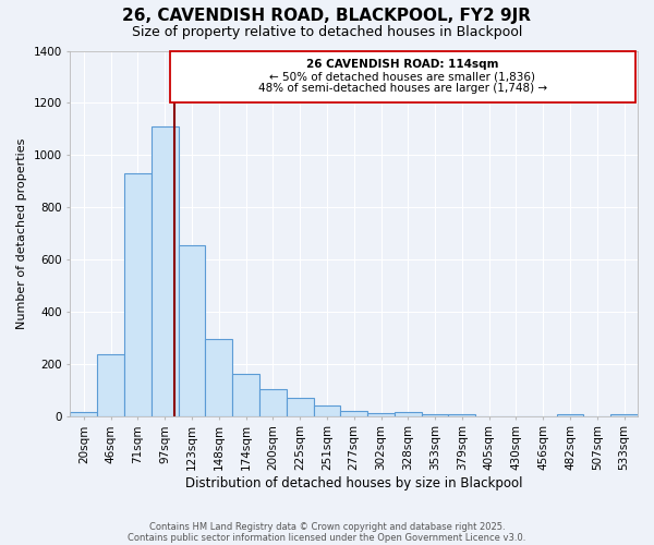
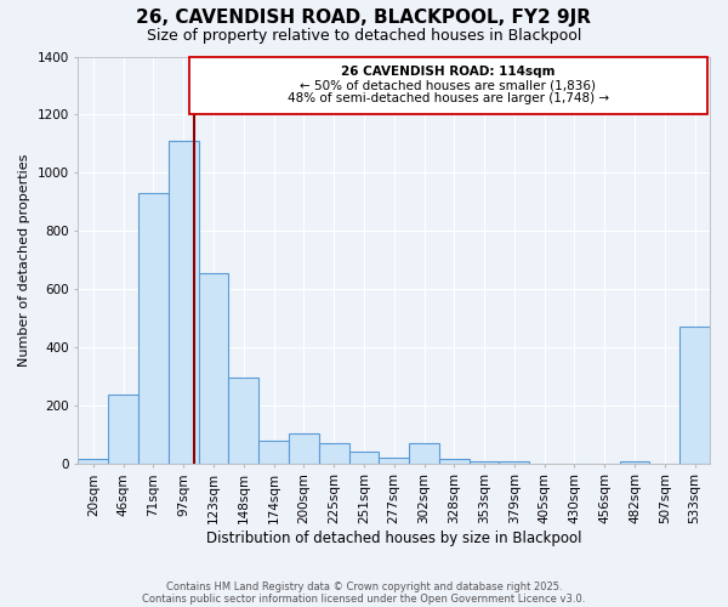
174sqm: 160 -> 80
302sqm: 10 -> 70
533sqm: 5 -> 470
